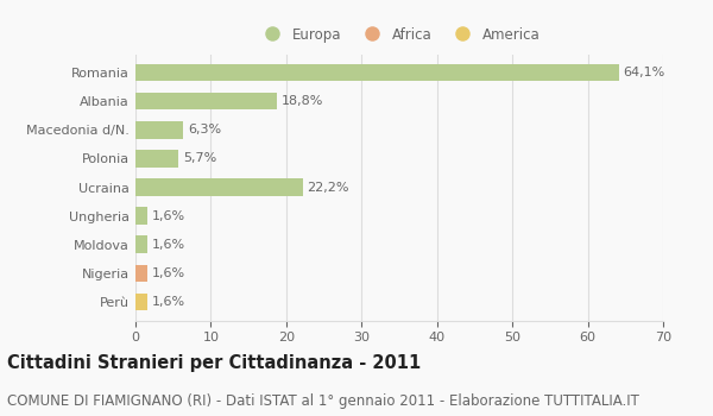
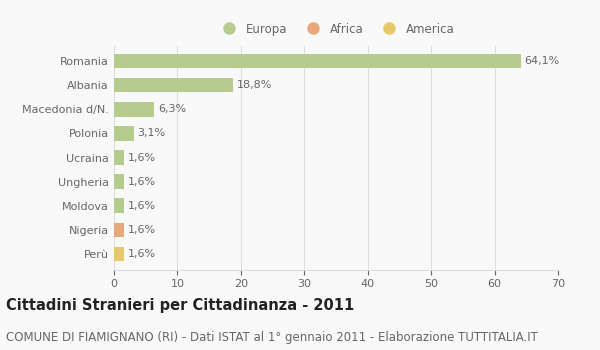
Polonia: 5,7% -> 3,1%
Ucraina: 22,2% -> 1,6%
